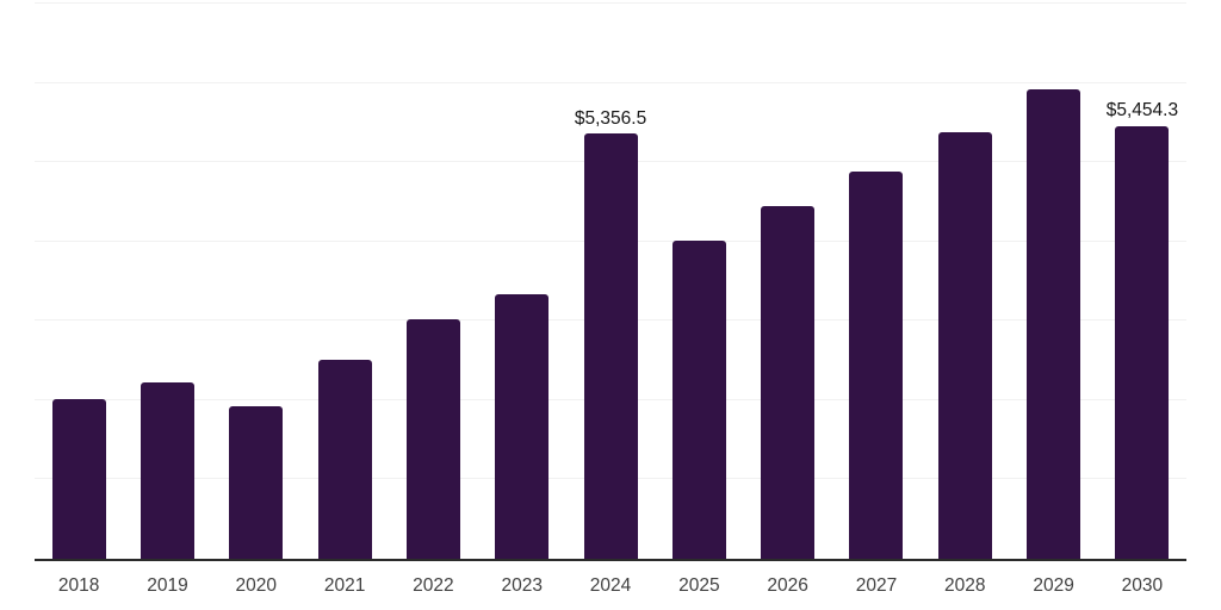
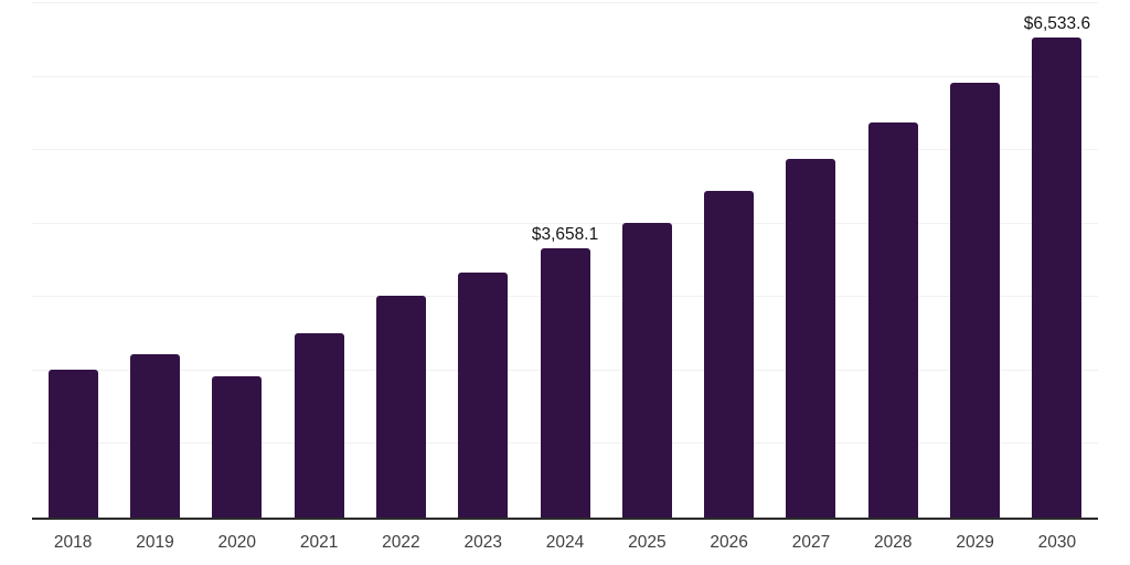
2024: $5,356.5 -> $3,658.1
2030: $5,454.3 -> $6,533.6
